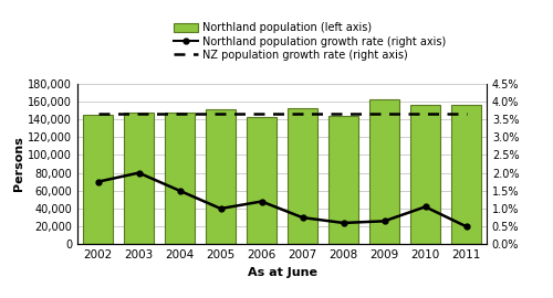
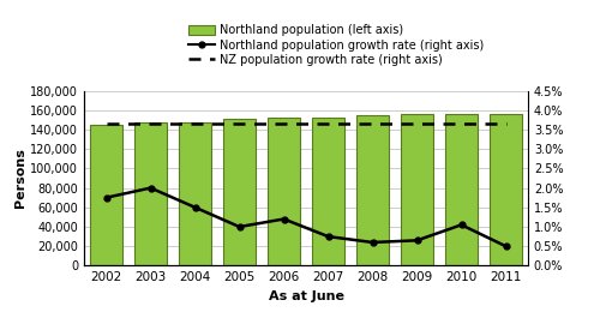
Northland population (left axis)/2006: 142,000 -> 152,000
Northland population (left axis)/2008: 144,000 -> 154,000
Northland population (left axis)/2009: 162,000 -> 156,000
